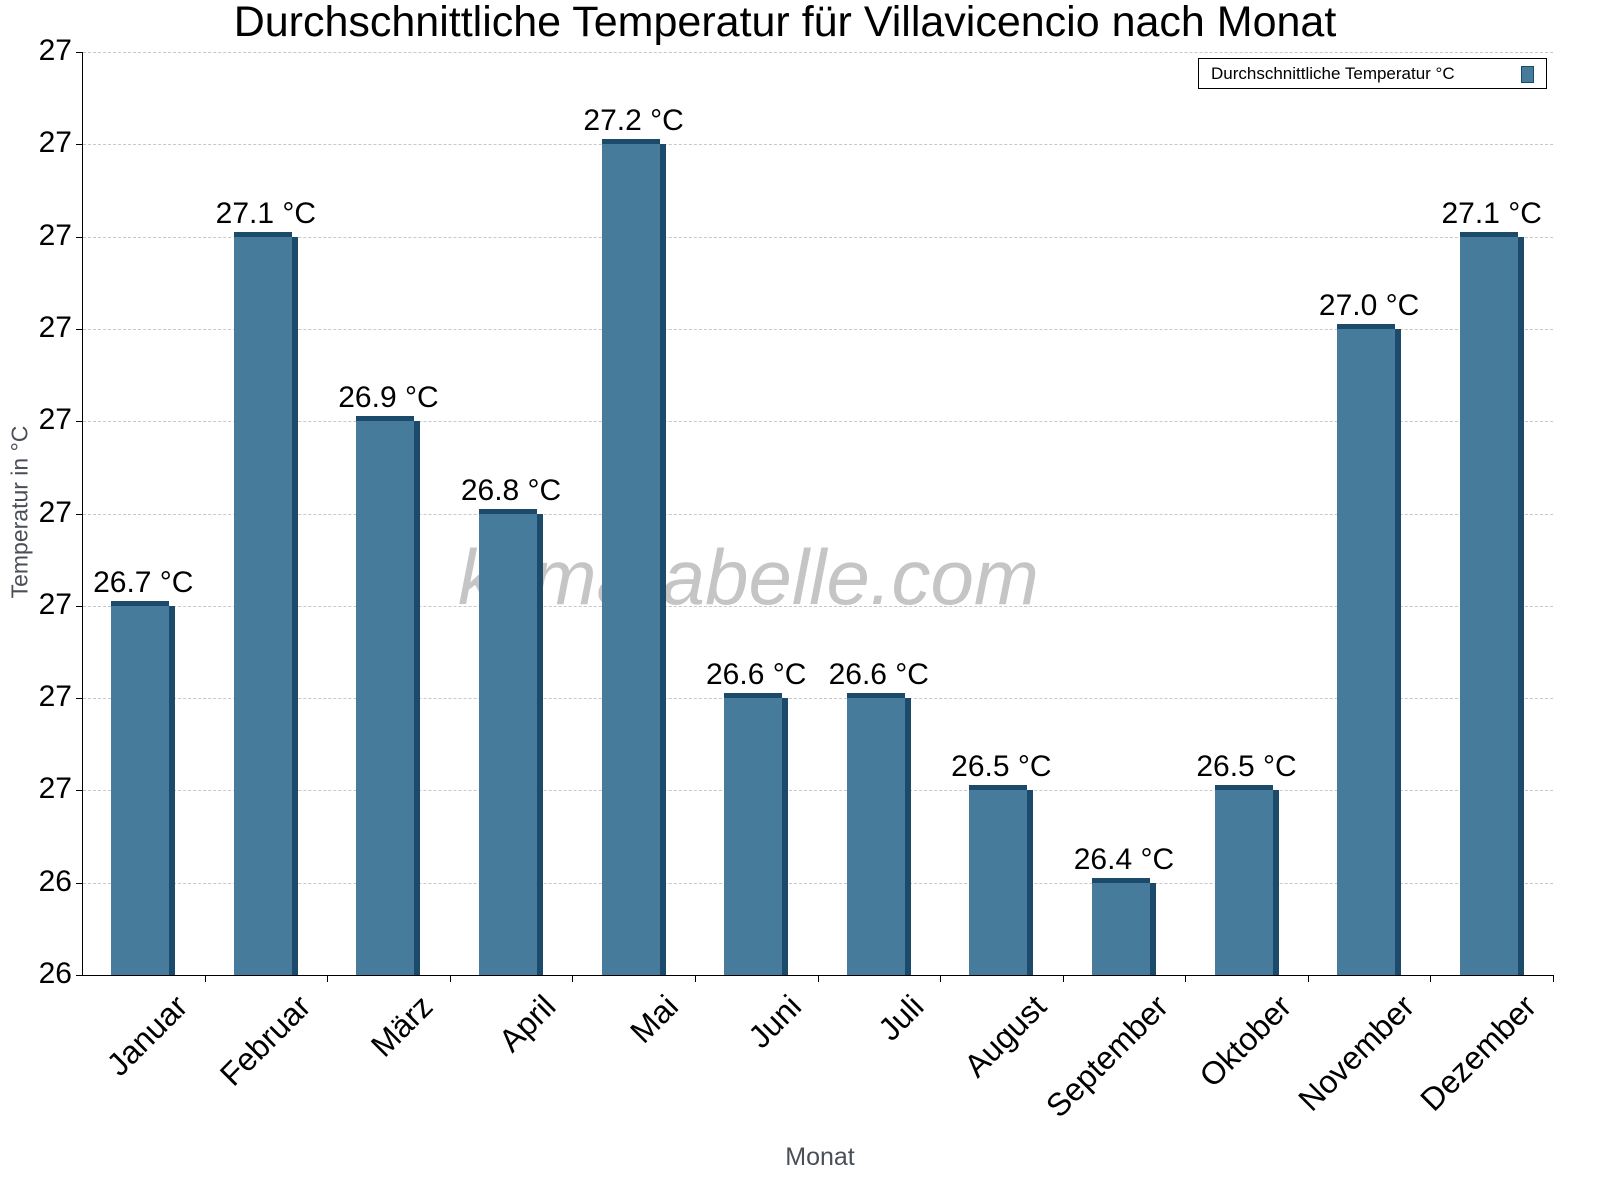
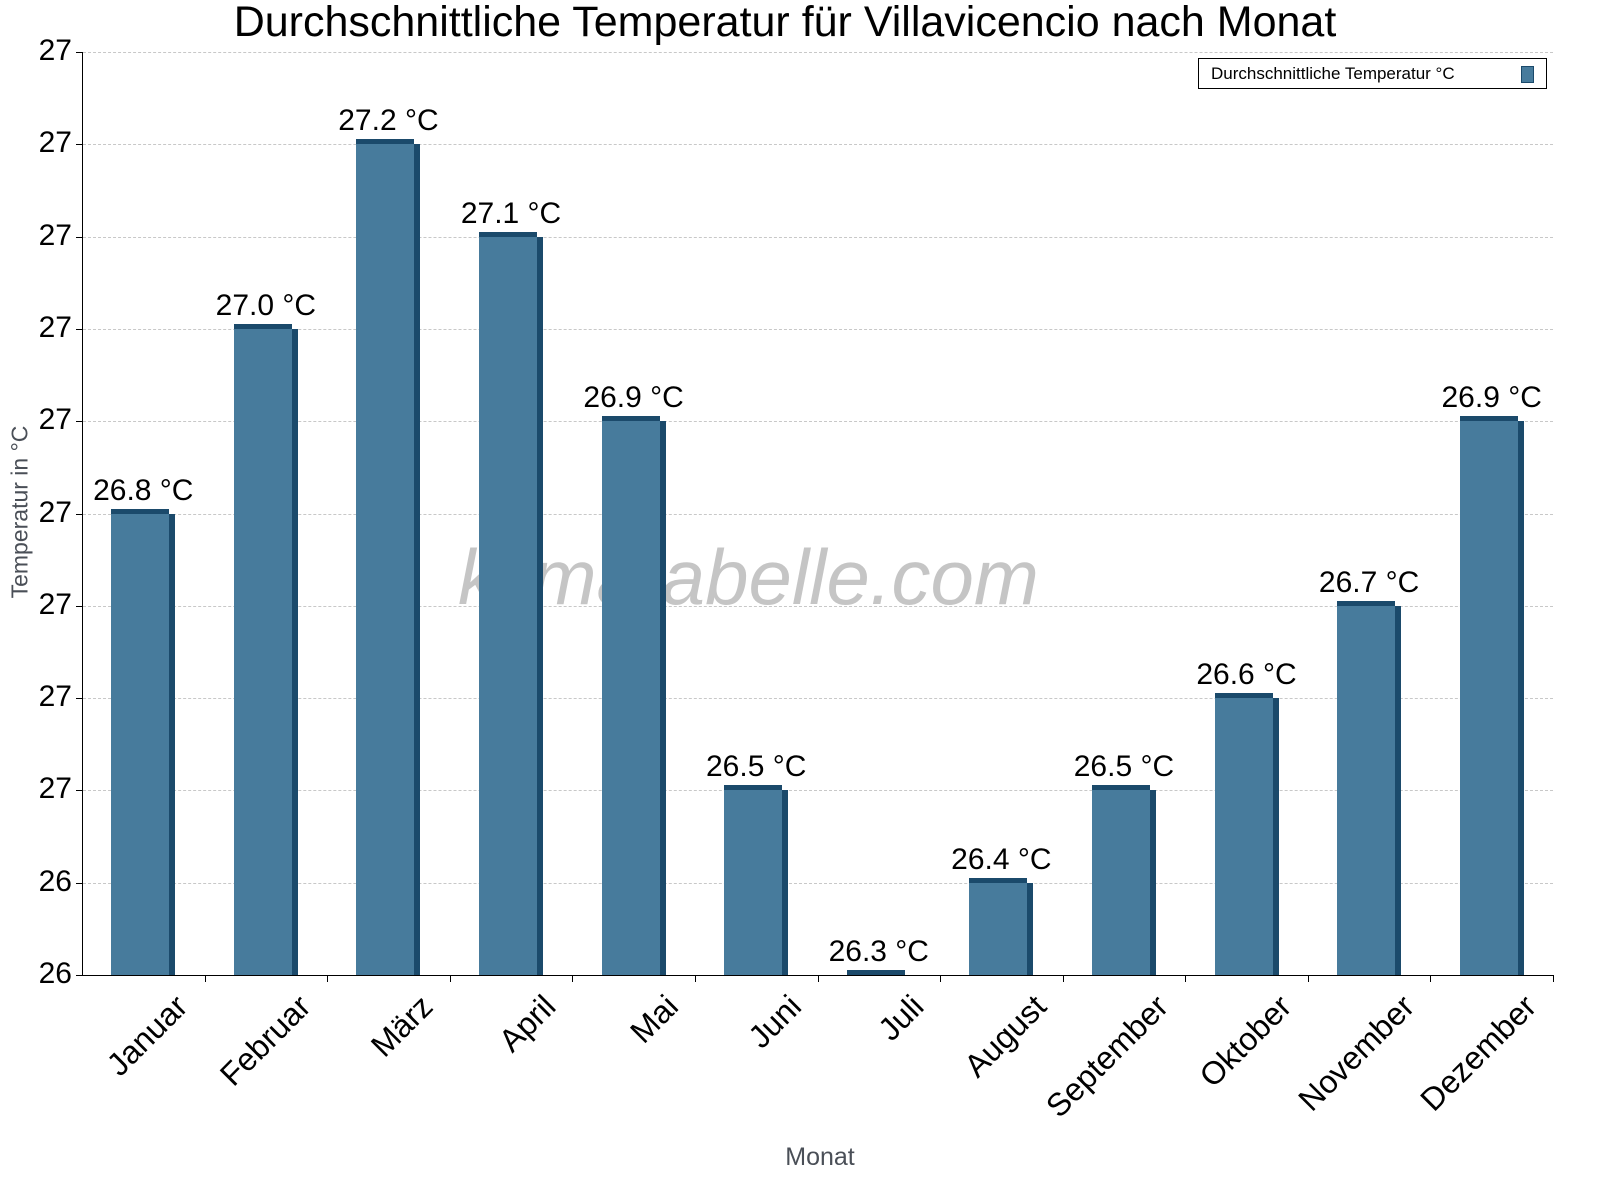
Januar: 26.7 -> 26.8
Februar: 27.1 -> 27.0
März: 26.9 -> 27.2
April: 26.8 -> 27.1
Mai: 27.2 -> 26.9
Juni: 26.6 -> 26.5
Juli: 26.6 -> 26.3
August: 26.5 -> 26.4
September: 26.4 -> 26.5
Oktober: 26.5 -> 26.6
November: 27.0 -> 26.7
Dezember: 27.1 -> 26.9
